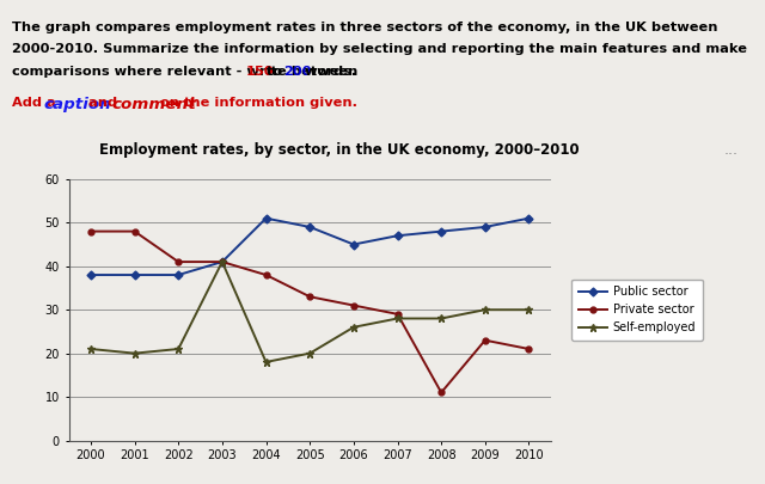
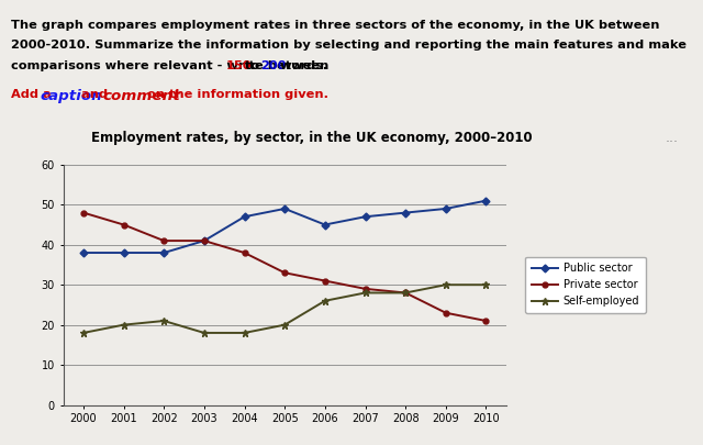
Self-employed/2000: 21 -> 18
Private sector/2001: 48 -> 45
Self-employed/2003: 41 -> 18
Public sector/2004: 51 -> 47
Private sector/2008: 11 -> 28
